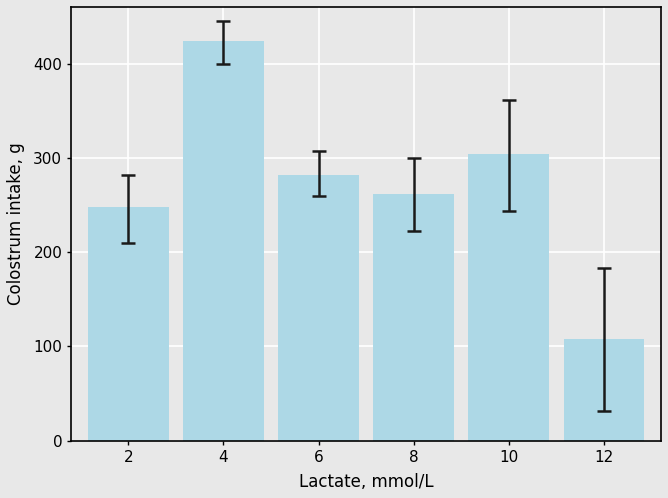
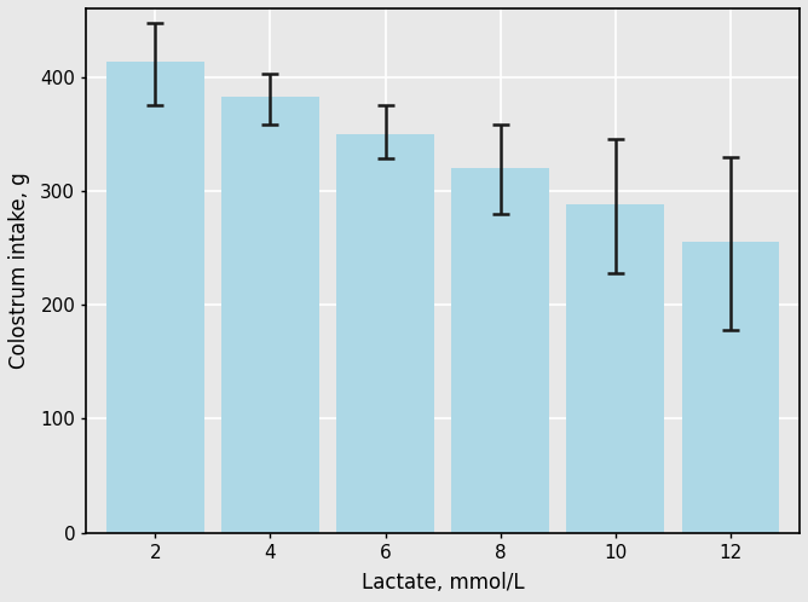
2: 248 -> 413
4: 424 -> 382
6: 282 -> 350
8: 262 -> 320
10: 304 -> 288
12: 108 -> 255
